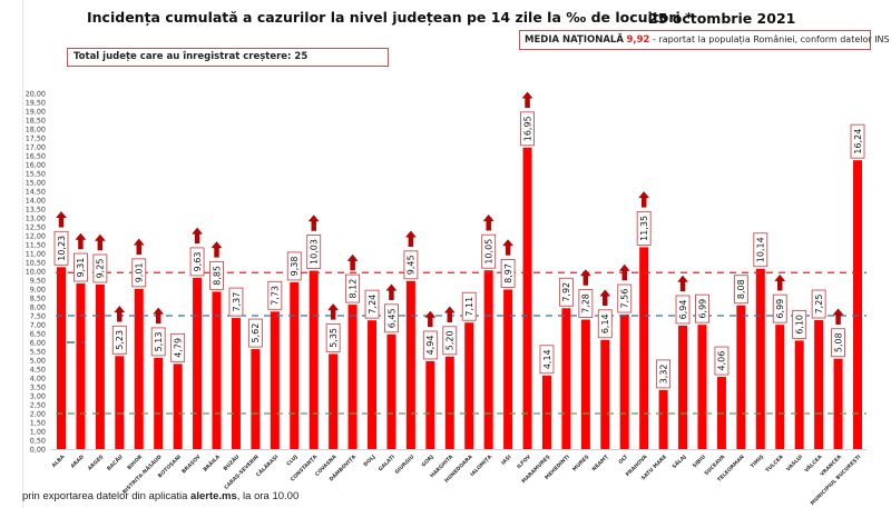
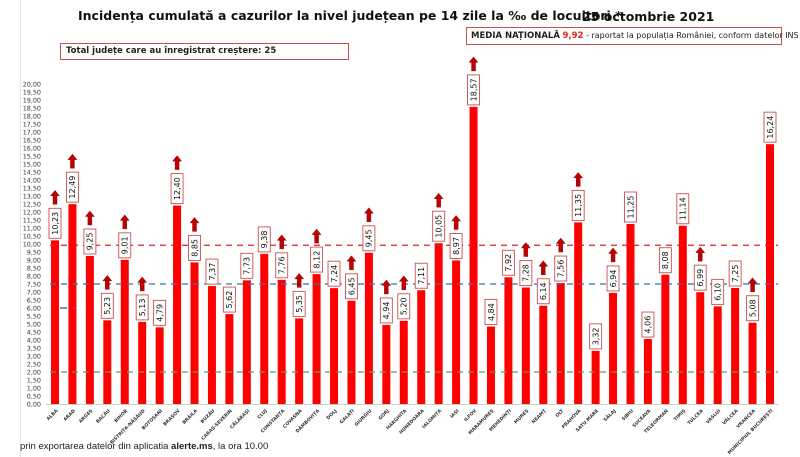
ARAD: 9,31 -> 12,49
BRAȘOV: 9,63 -> 12,40
CONSTANȚA: 10,03 -> 7,76
ILFOV: 16,95 -> 18,57
MARAMUREȘ: 4,14 -> 4,84
SIBIU: 6,99 -> 11,25
TIMIȘ: 10,14 -> 11,14
